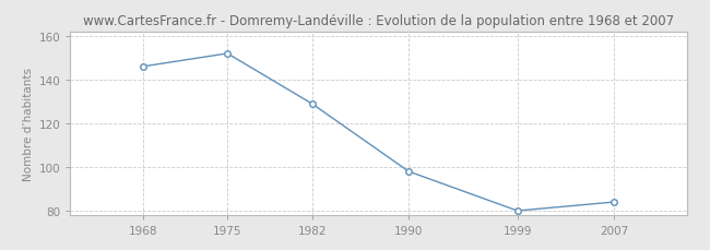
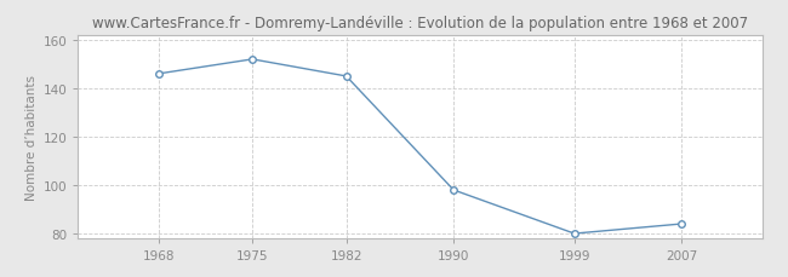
1982: 129 -> 145
